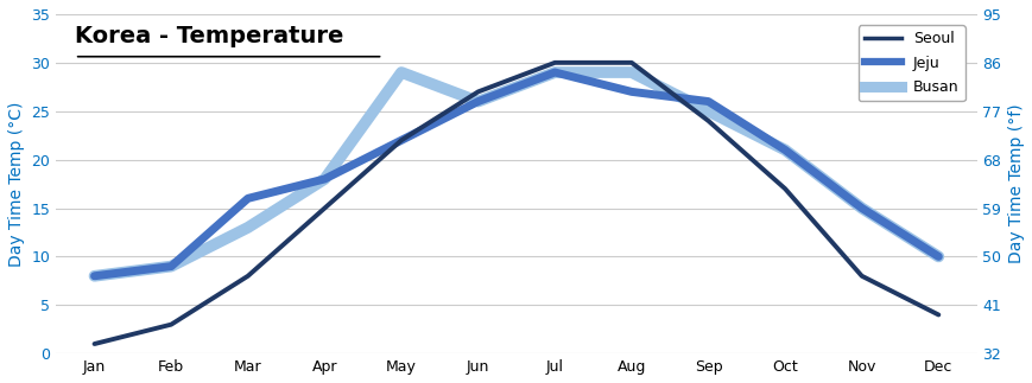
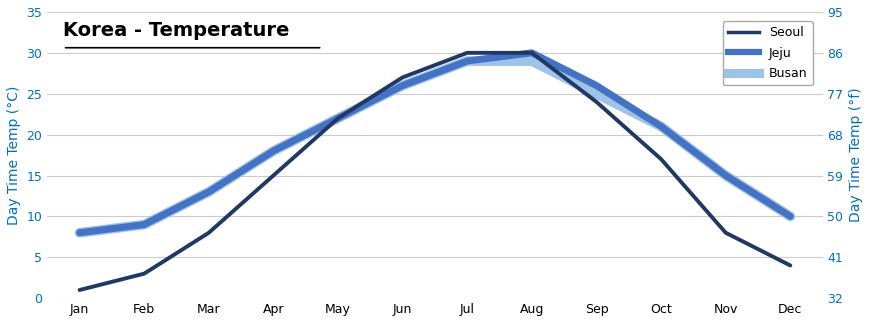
Jeju/Mar: 16 -> 13
Busan/May: 29 -> 22
Jeju/Aug: 27 -> 30
